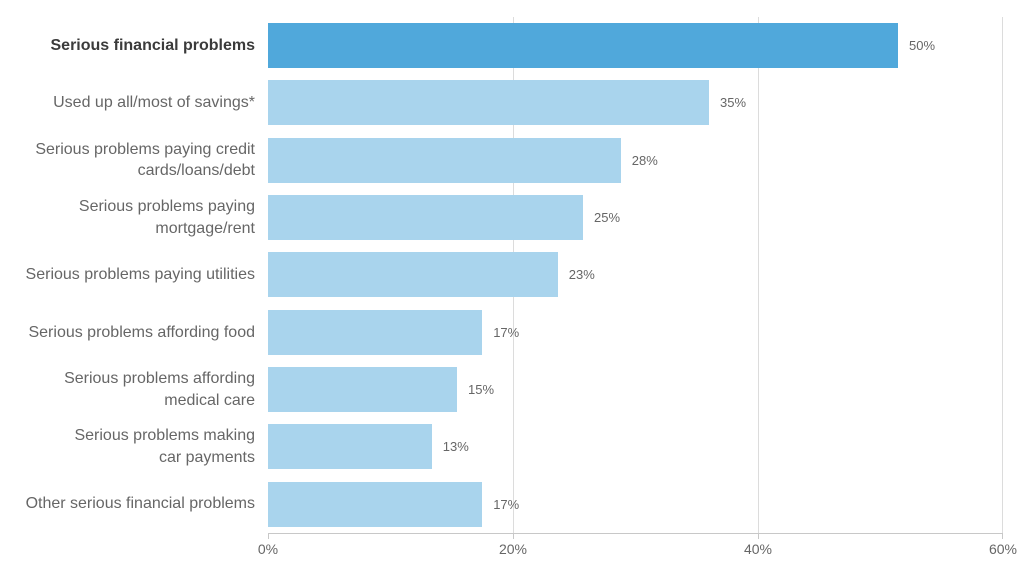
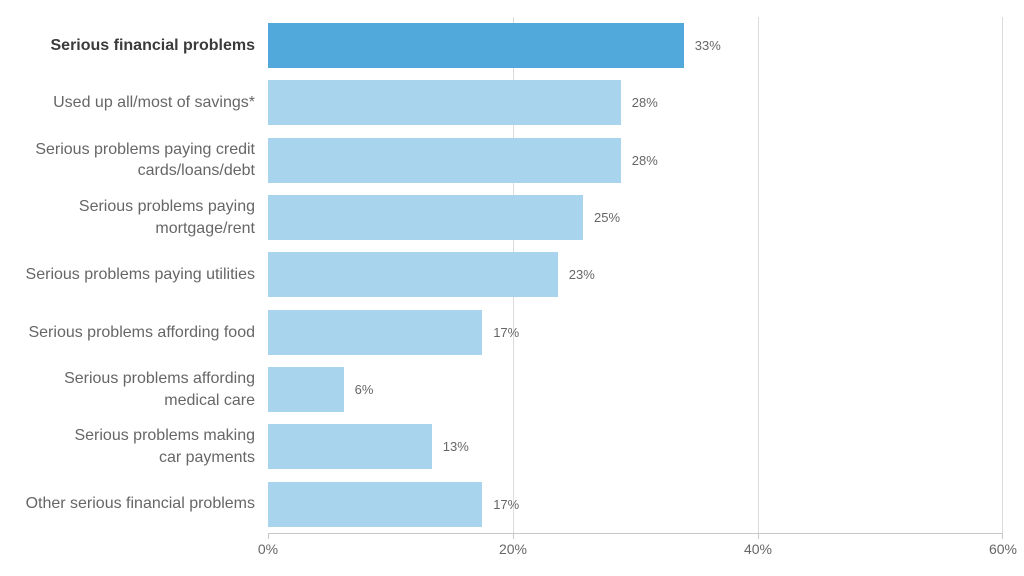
Serious financial problems: 50% -> 33%
Used up all/most of savings*: 35% -> 28%
Serious problems affording medical care: 15% -> 6%
